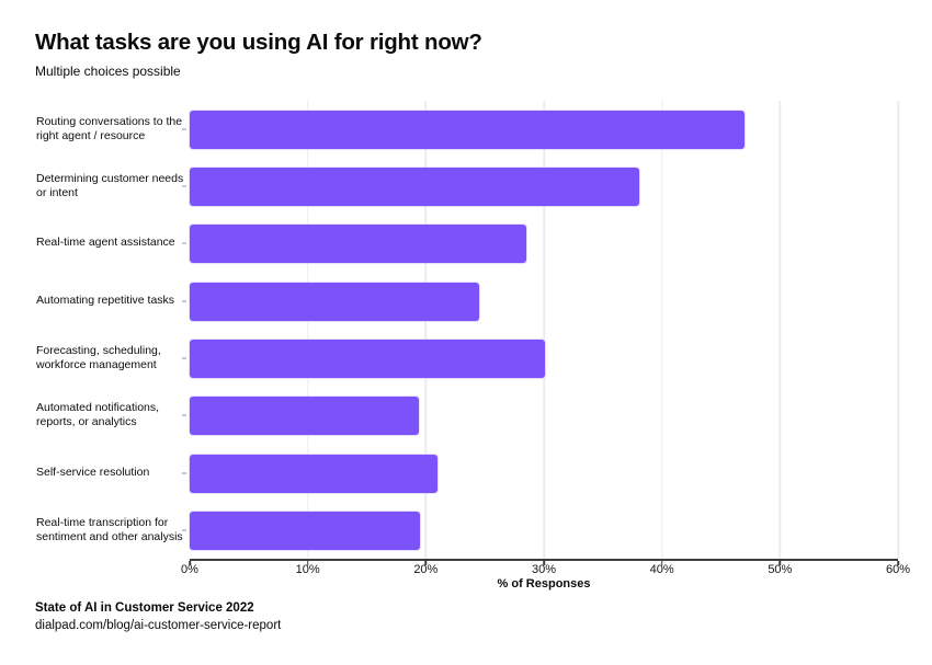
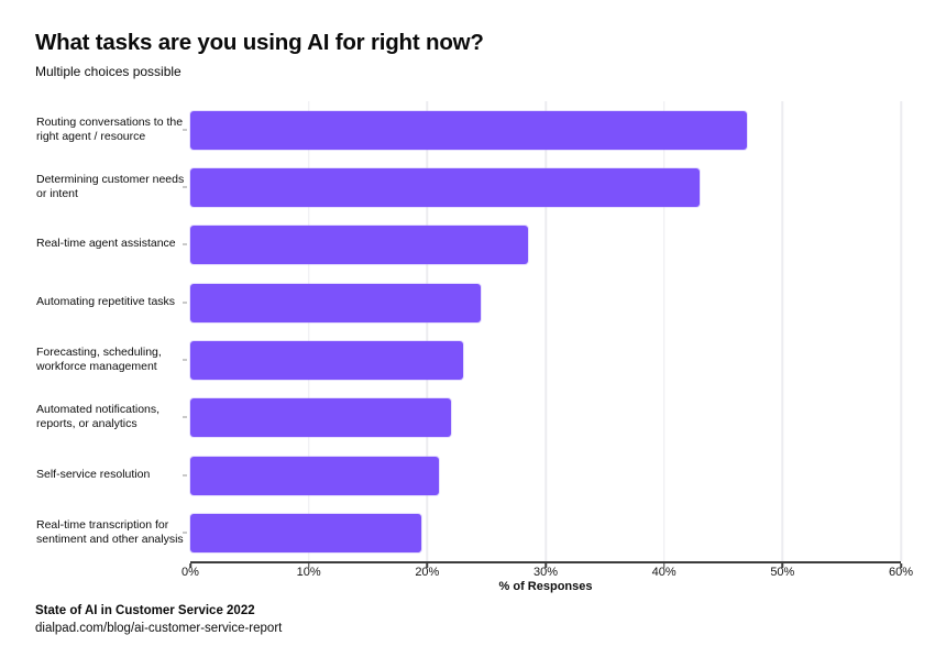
Determining customer needs or intent: 38.1% -> 43.0%
Forecasting, scheduling, workforce management: 30.1% -> 23.0%
Automated notifications, reports, or analytics: 19.4% -> 22.0%
